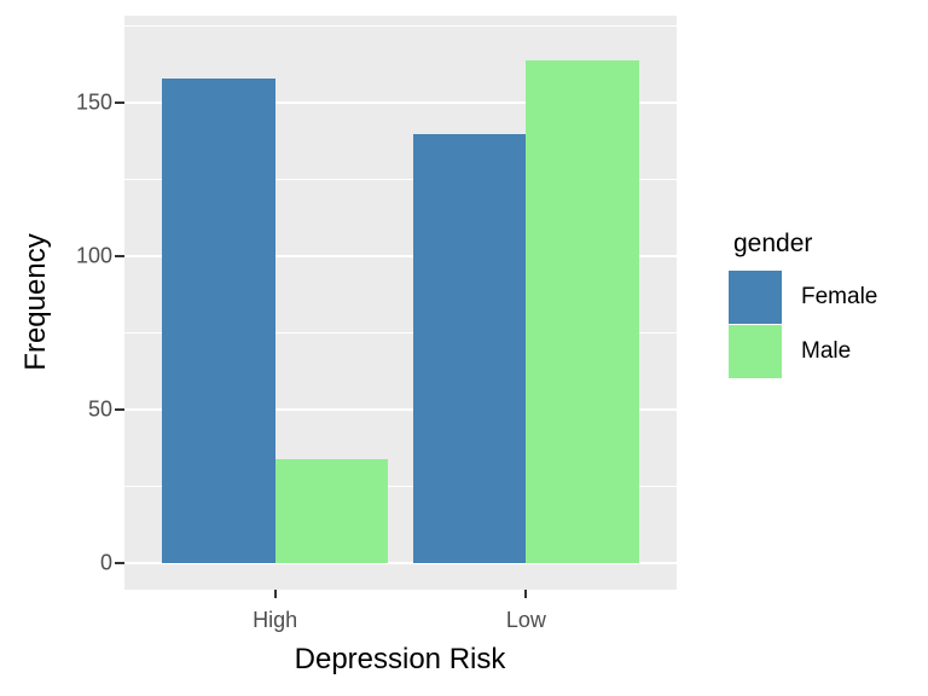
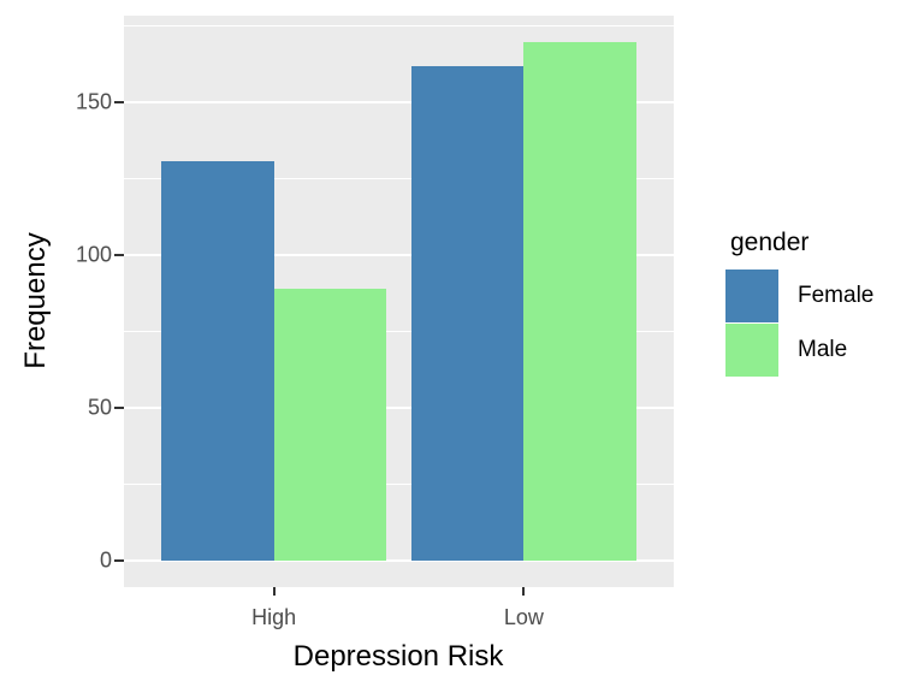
Female/High: 158 -> 131
Male/High: 34 -> 89
Female/Low: 140 -> 162
Male/Low: 164 -> 170
